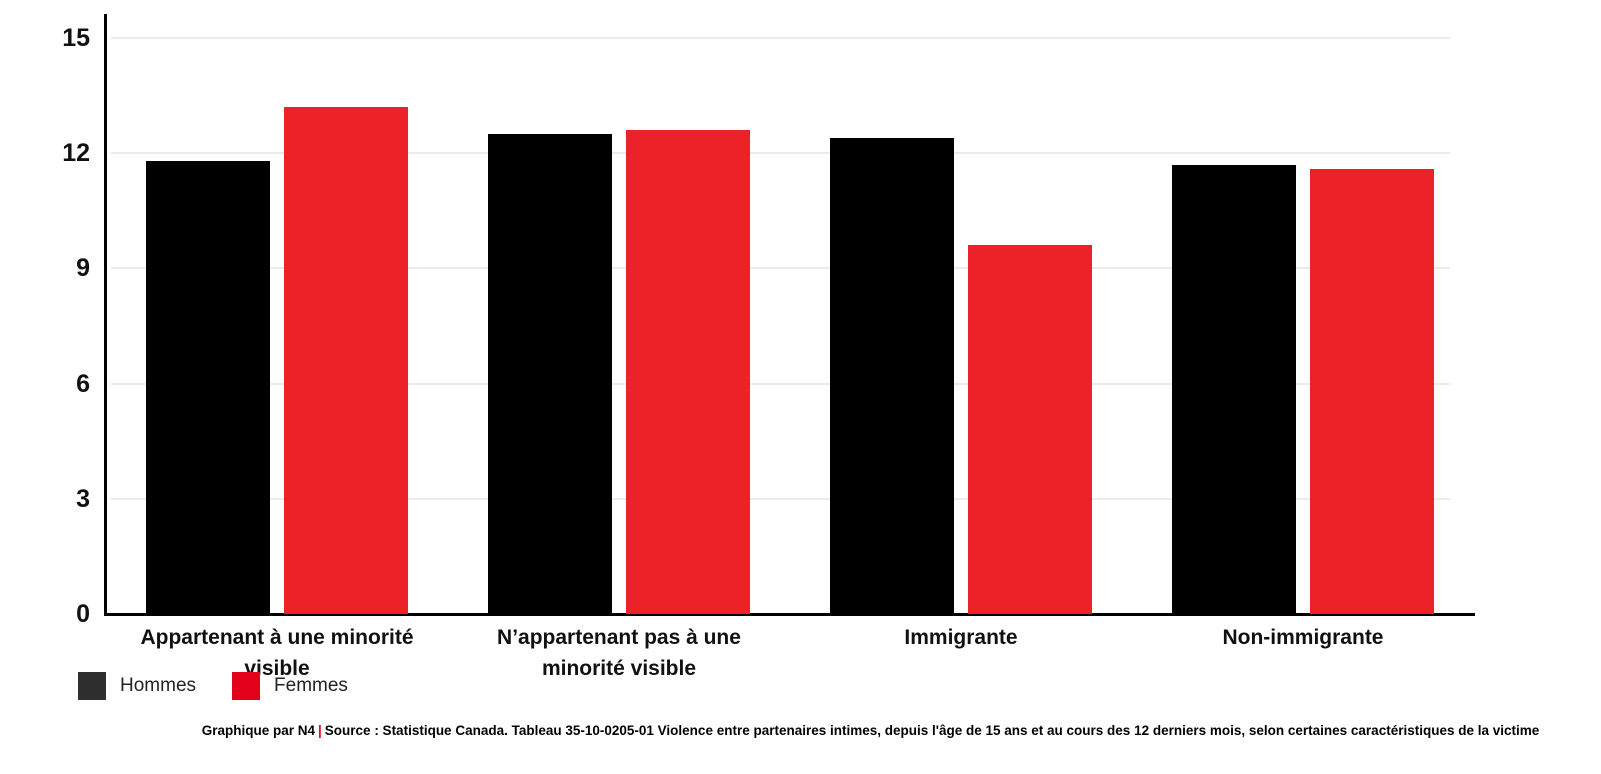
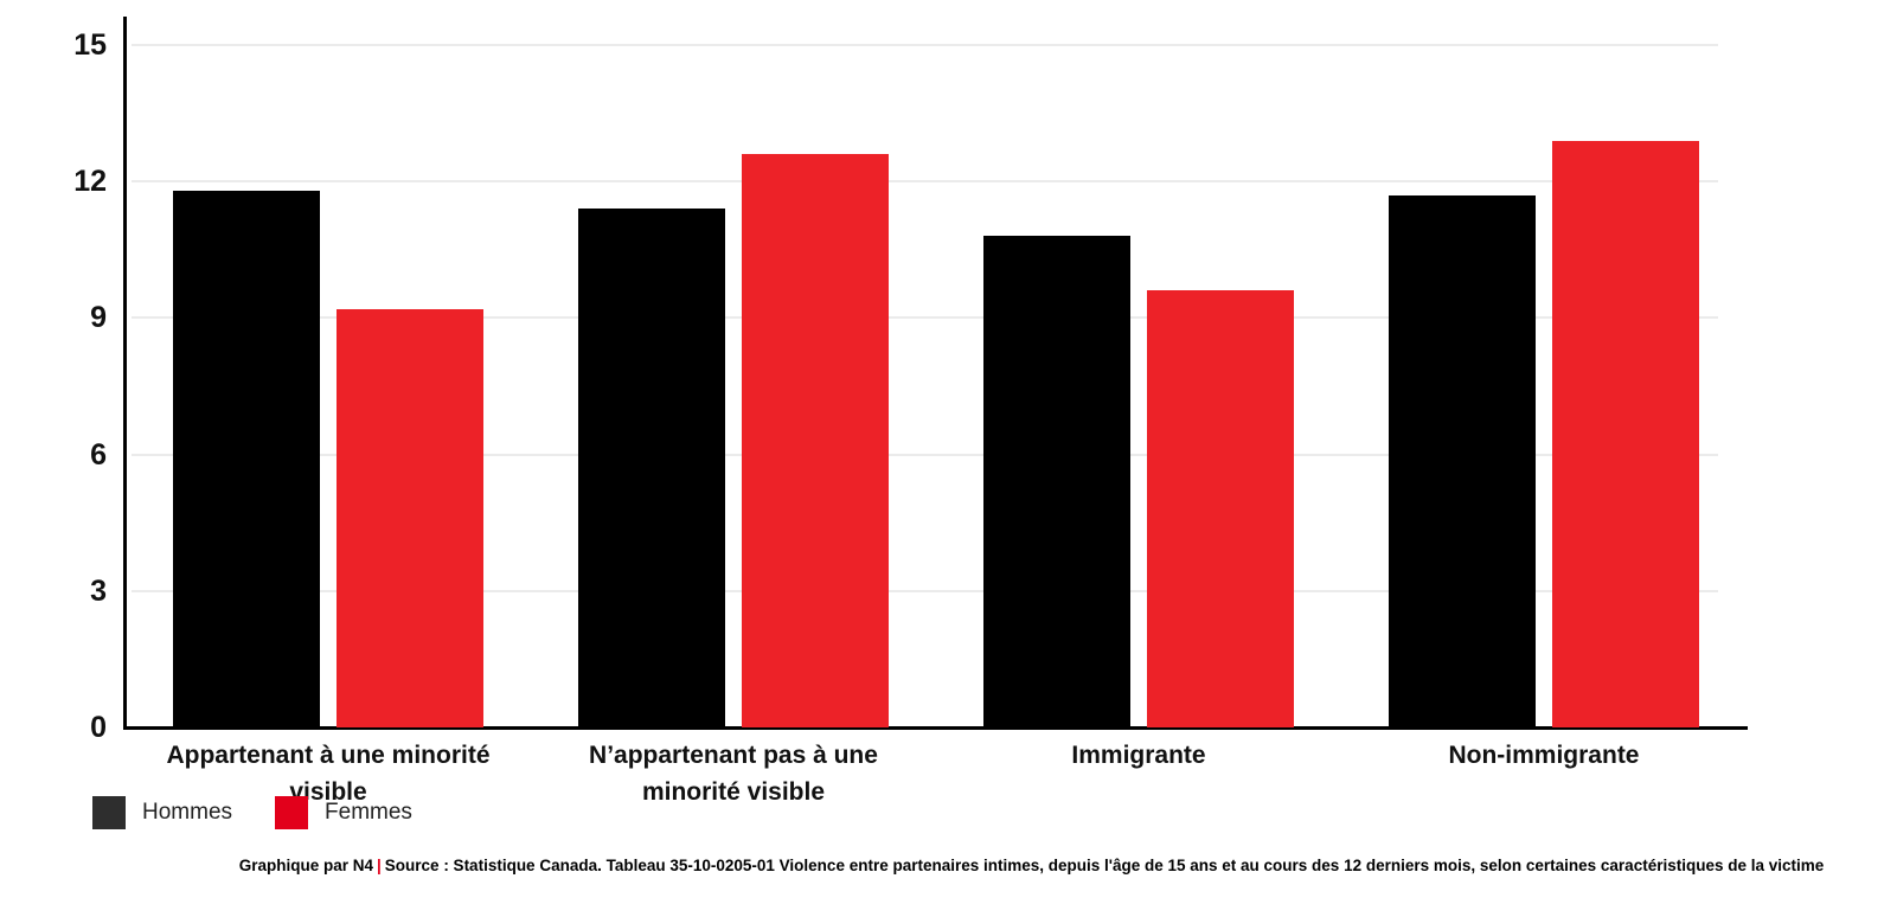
Femmes/Appartenant à une minorité visible: 13.2 -> 9.2
Hommes/N’appartenant pas à une minorité visible: 12.5 -> 11.4
Hommes/Immigrante: 12.4 -> 10.8
Femmes/Non-immigrante: 11.6 -> 12.9
